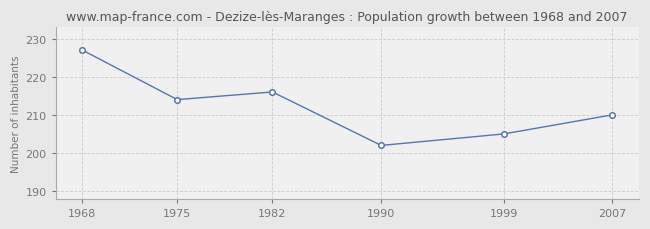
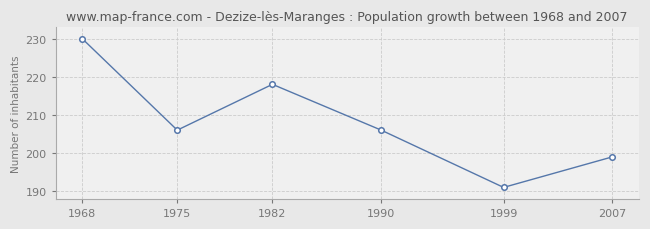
1968: 227 -> 230
1975: 214 -> 206
1982: 216 -> 218
1990: 202 -> 206
1999: 205 -> 191
2007: 210 -> 199
